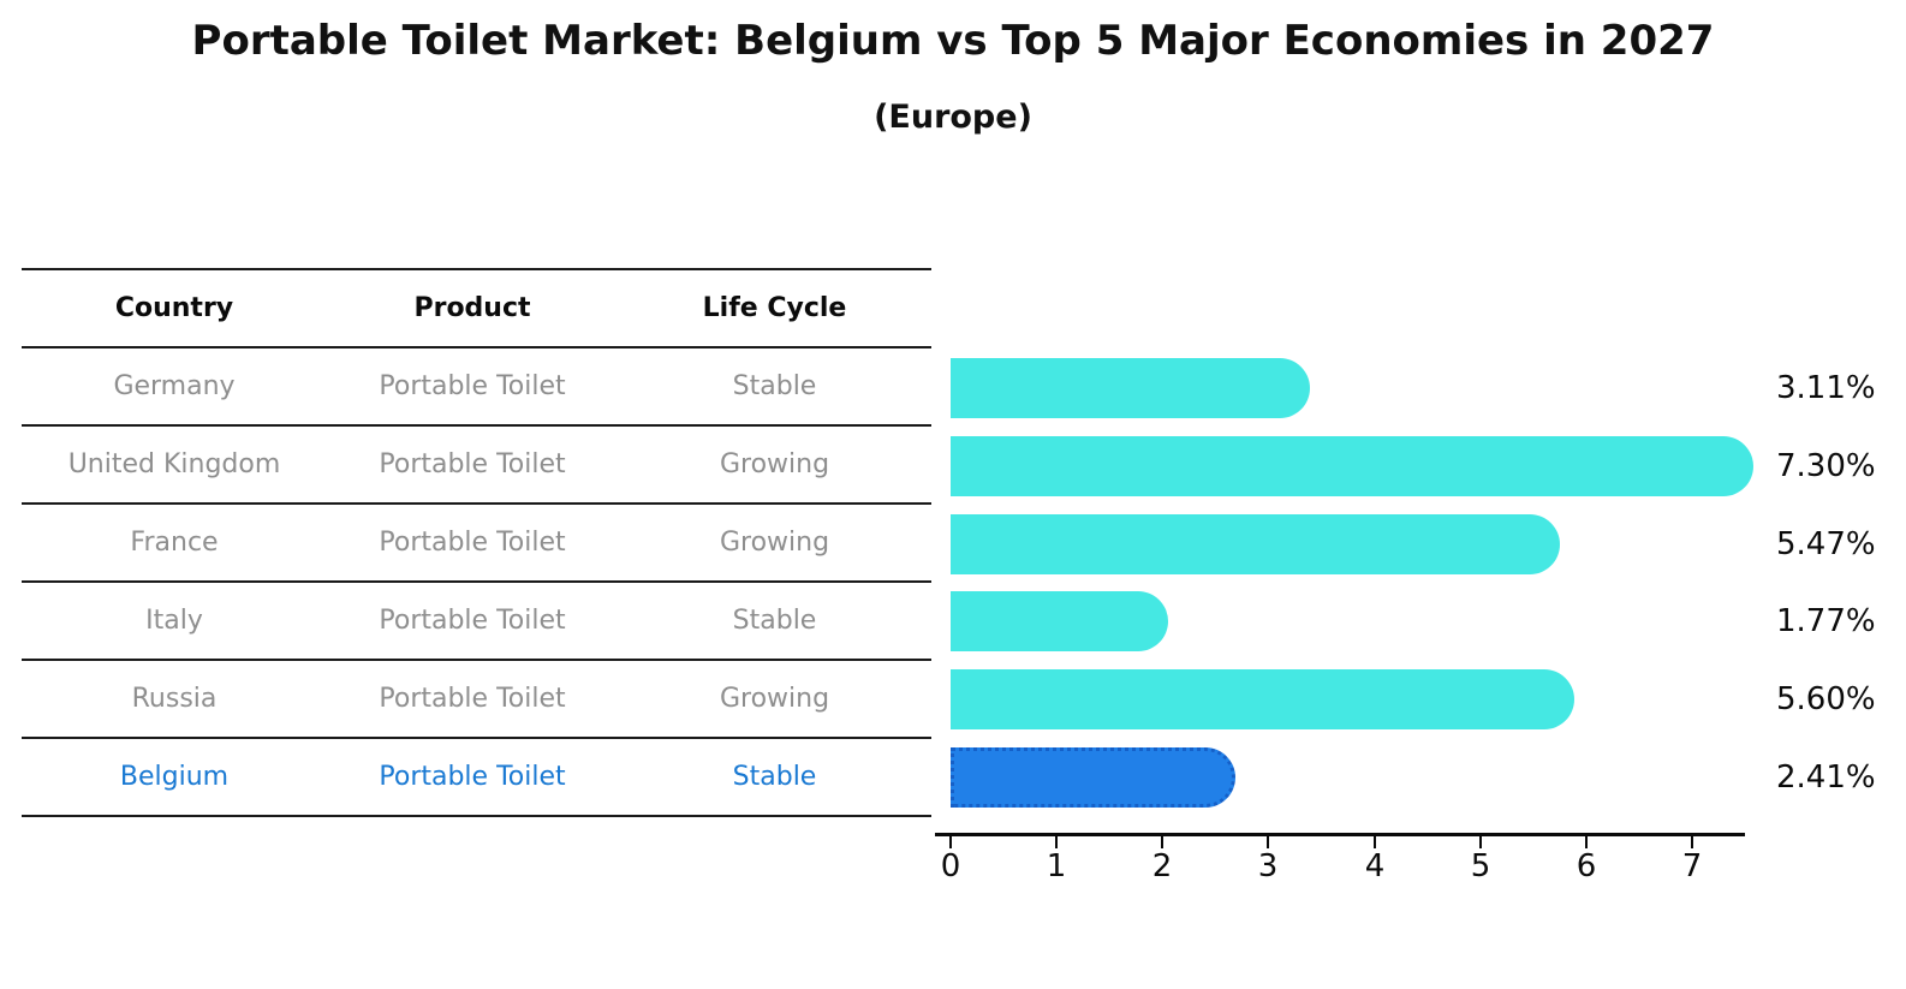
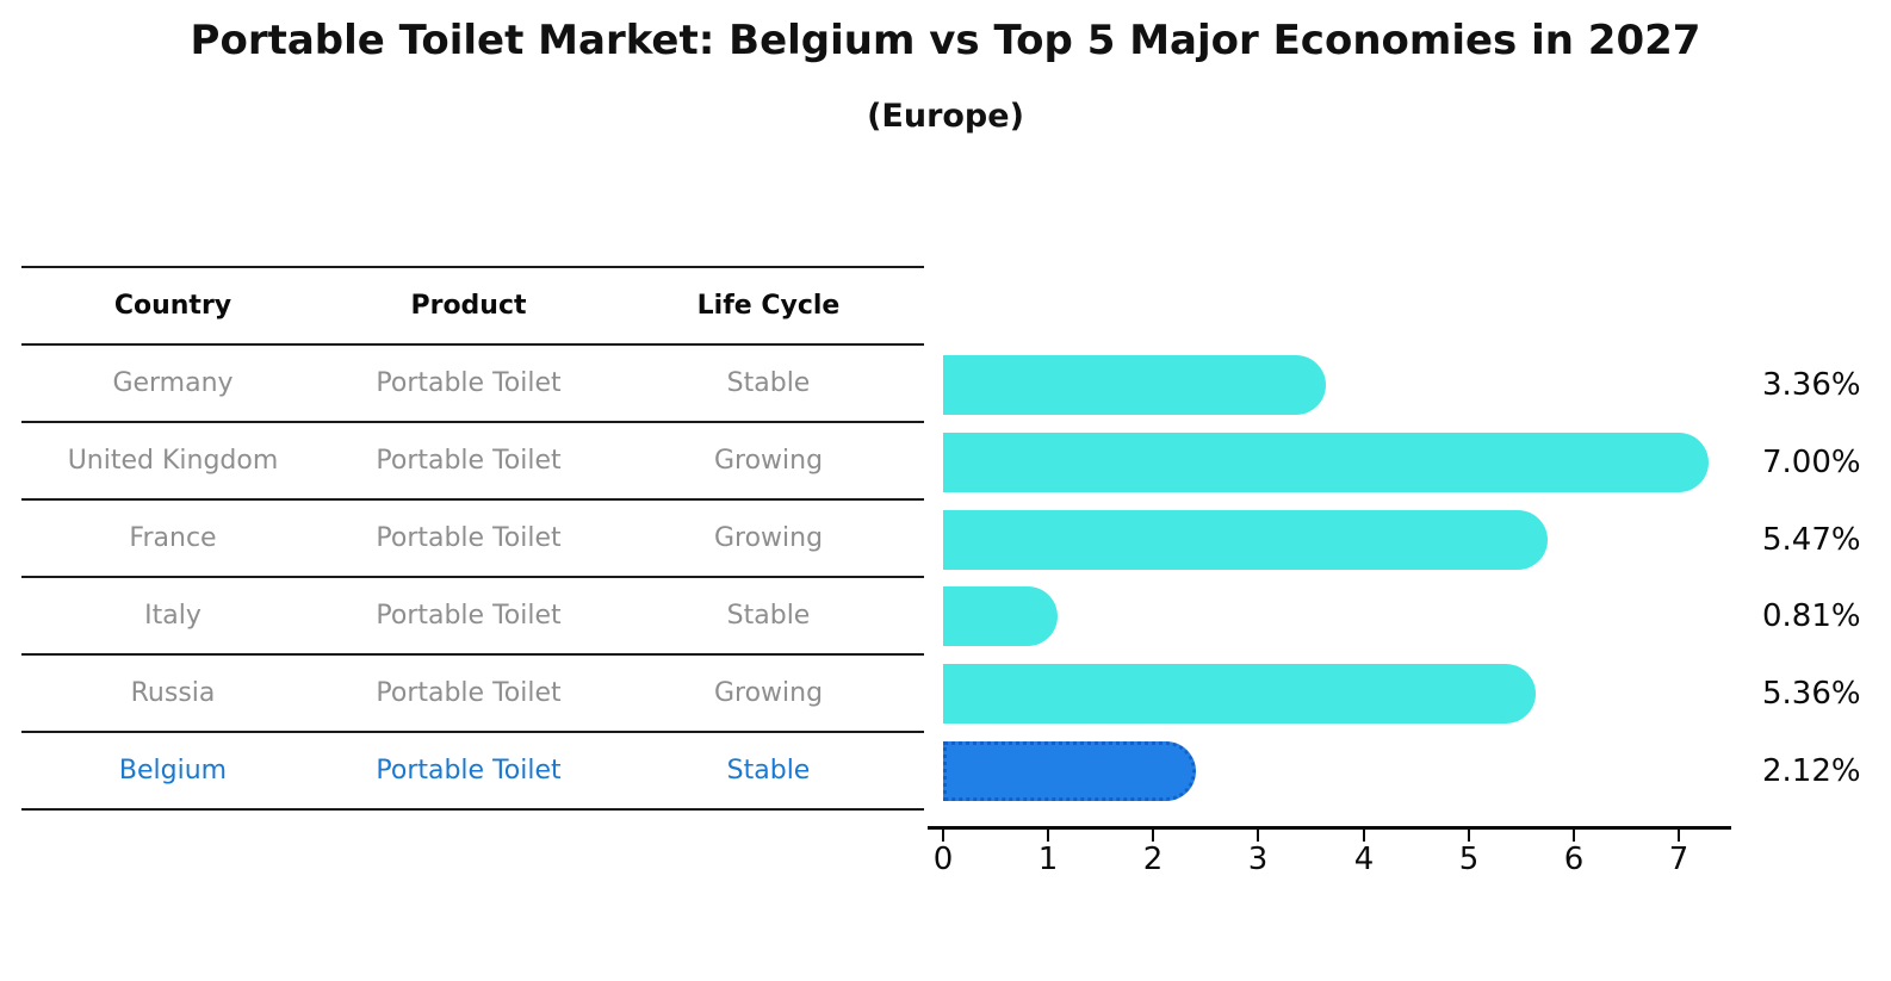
Germany: 3.11% -> 3.36%
United Kingdom: 7.30% -> 7.00%
Italy: 1.77% -> 0.81%
Russia: 5.60% -> 5.36%
Belgium: 2.41% -> 2.12%
